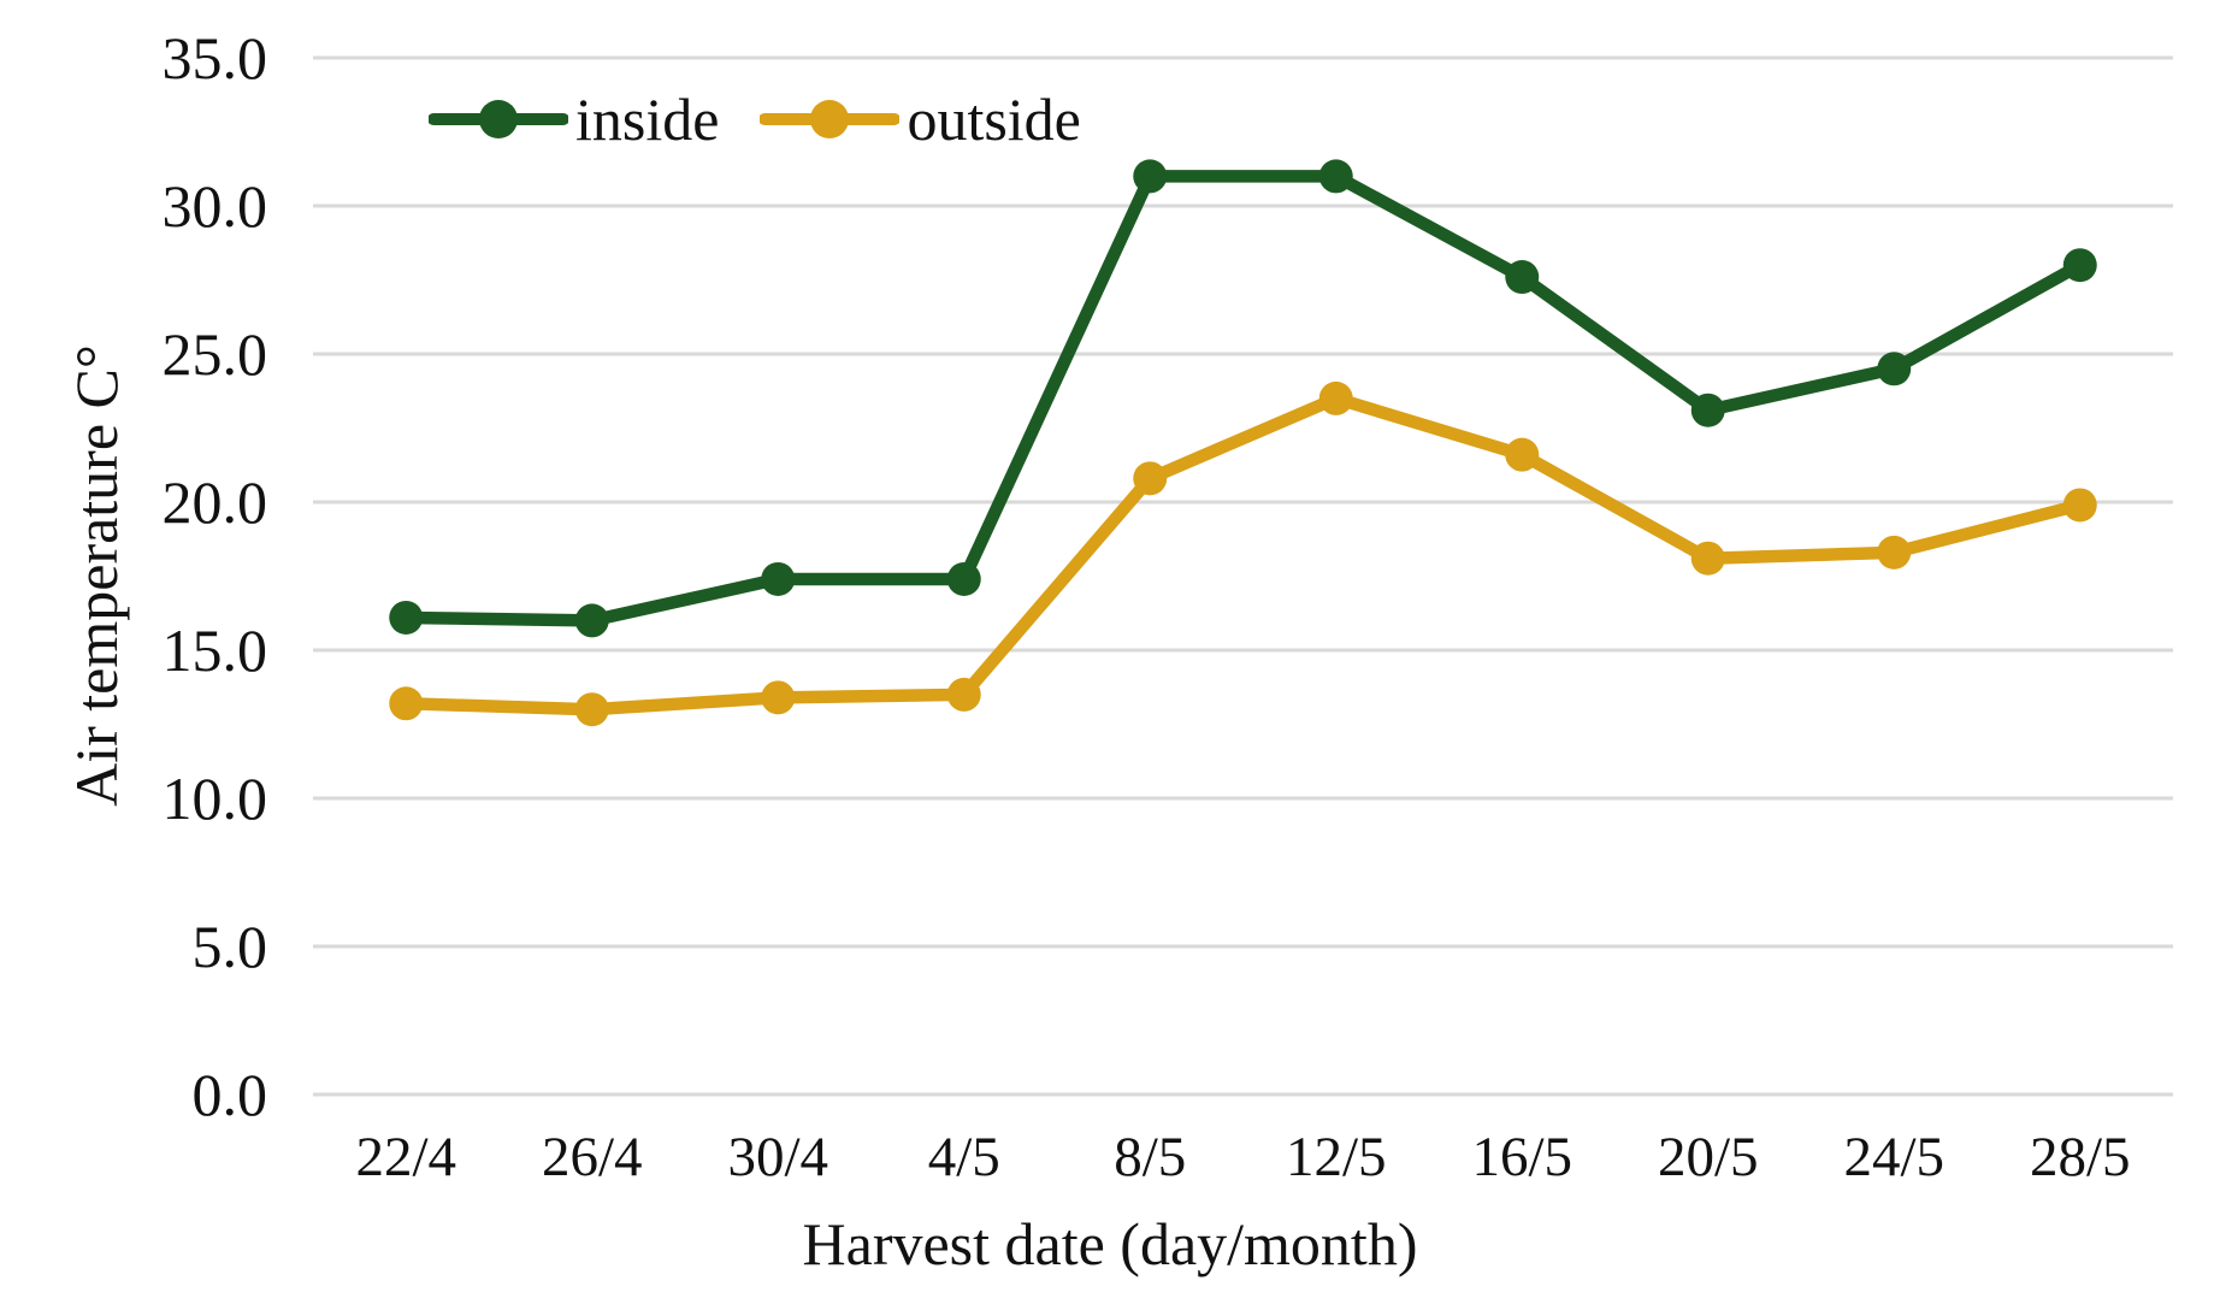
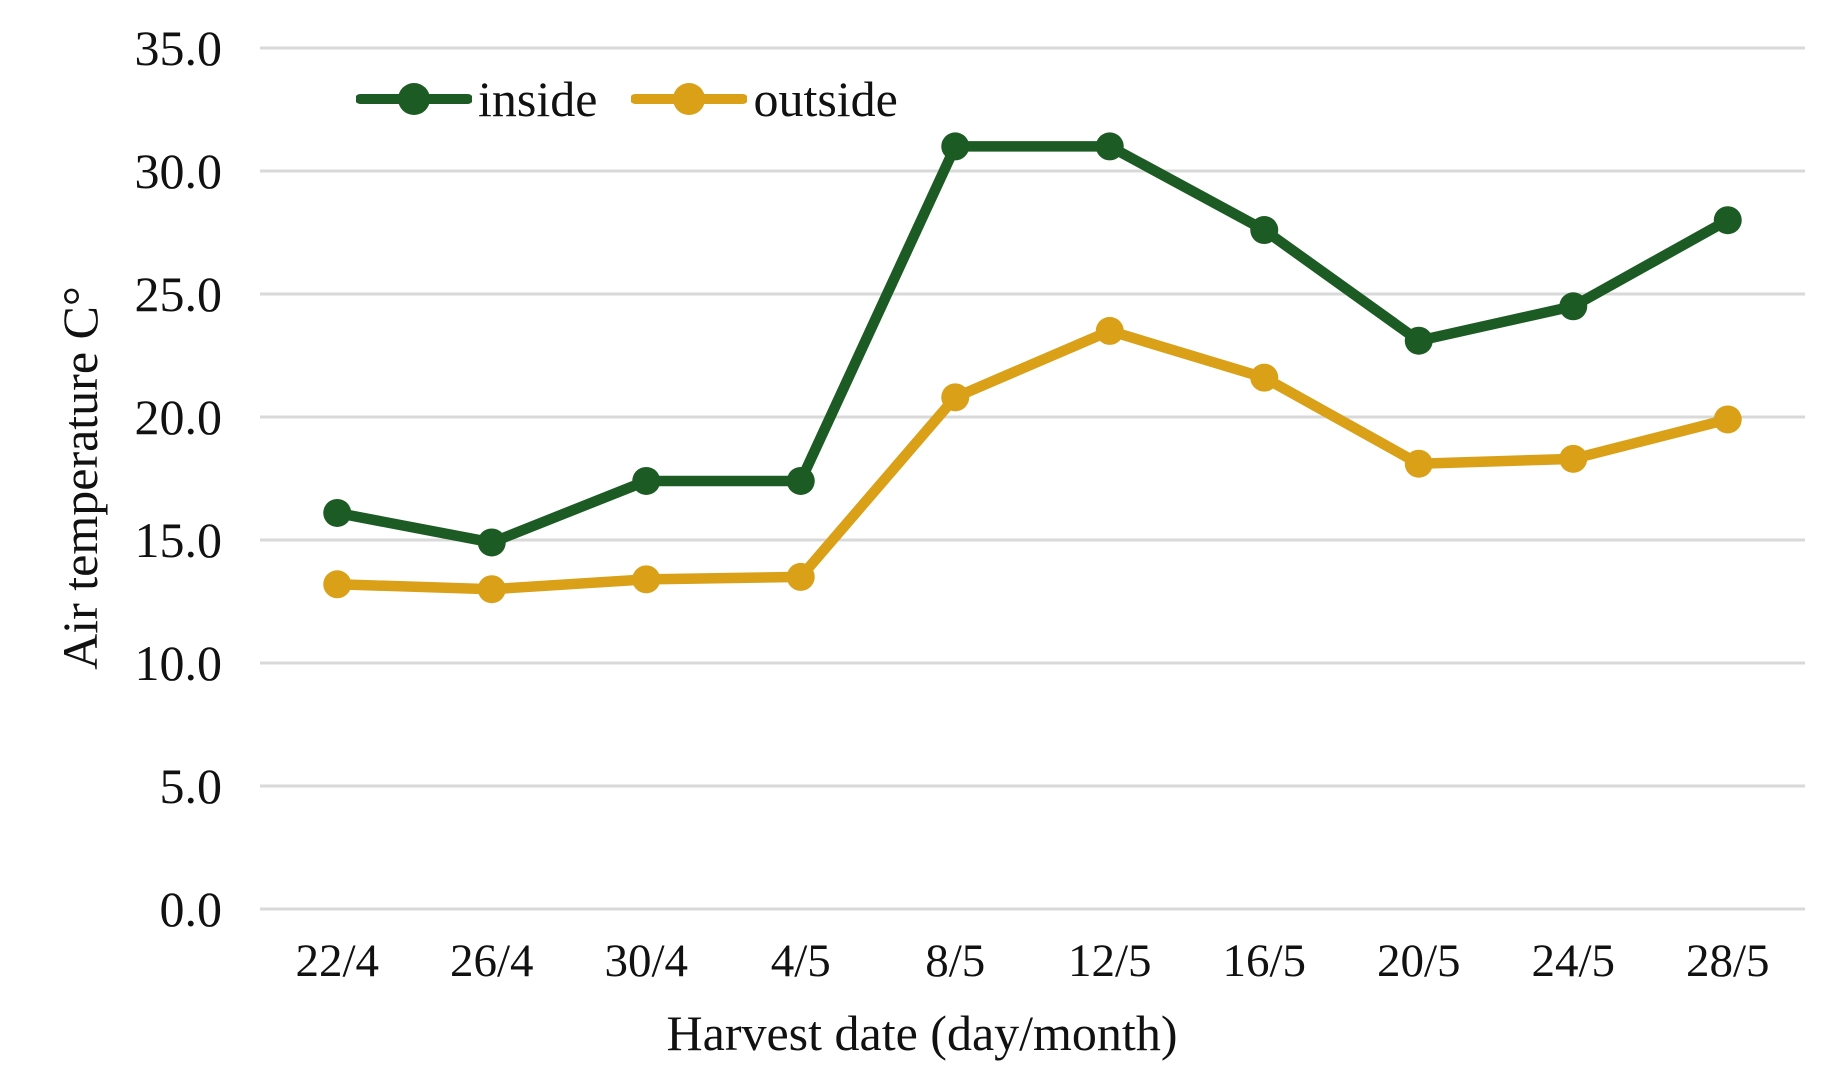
inside/26/4: 16.0 -> 14.9
